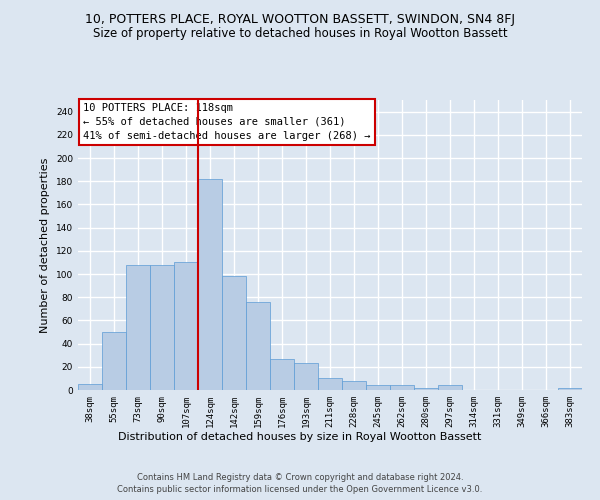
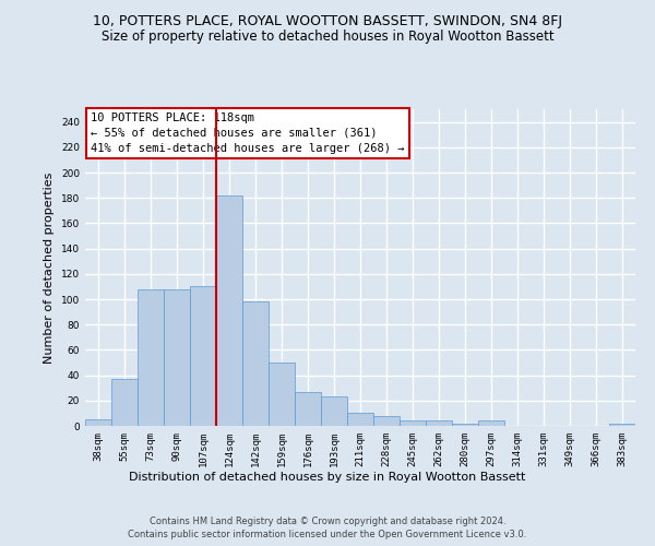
55sqm: 50 -> 37
159sqm: 76 -> 50
